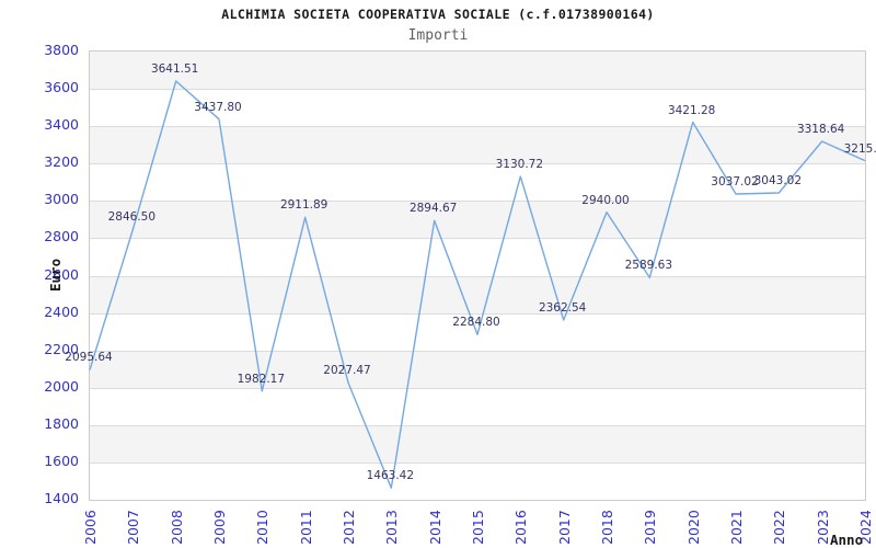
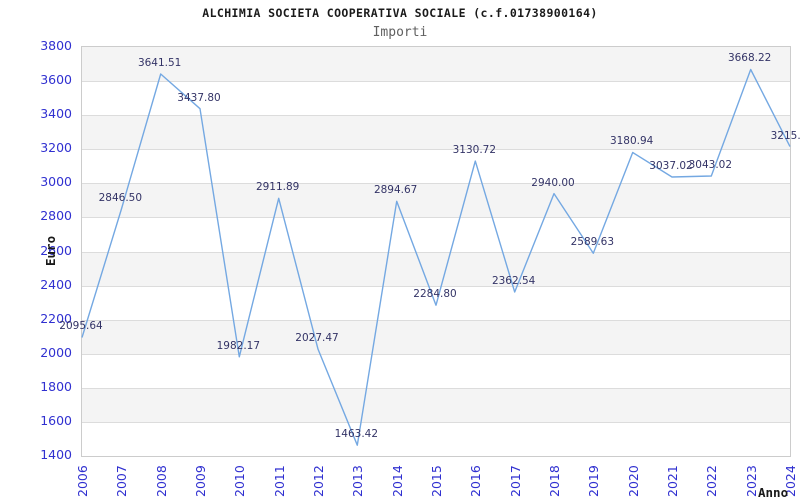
2020: 3421.28 -> 3180.94
2023: 3318.64 -> 3668.22
